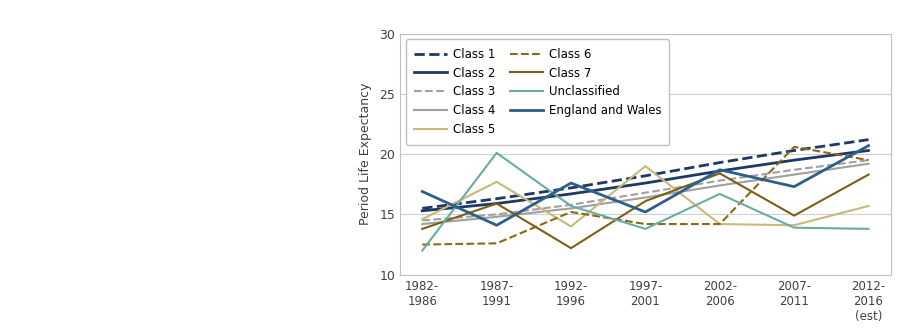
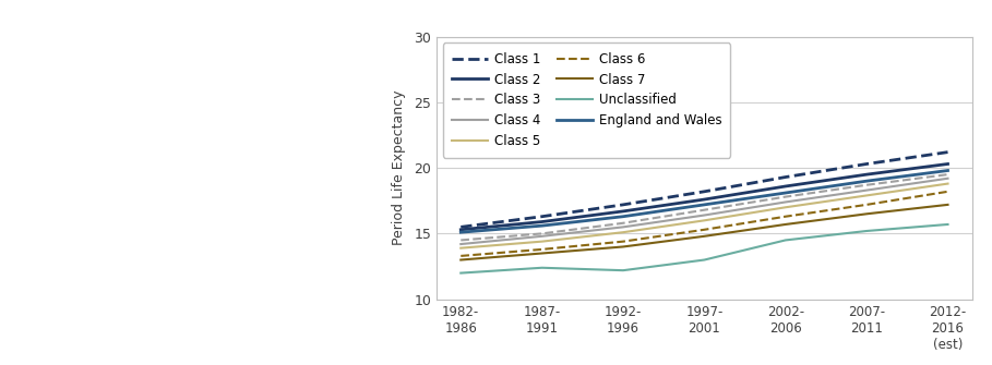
Class 5/1982- 1986: 14.6 -> 13.9
Class 6/1982- 1986: 12.5 -> 13.3
Class 7/1982- 1986: 13.8 -> 13.0
England and Wales/1982- 1986: 16.9 -> 15.1
Class 5/1987- 1991: 17.7 -> 14.4
Class 6/1987- 1991: 12.6 -> 13.8
Class 7/1987- 1991: 15.9 -> 13.5
Unclassified/1987- 1991: 20.1 -> 12.4
England and Wales/1987- 1991: 14.1 -> 15.6
Class 5/1992- 1996: 14.0 -> 15.1
Class 6/1992- 1996: 15.2 -> 14.4
Class 7/1992- 1996: 12.2 -> 14.0
Unclassified/1992- 1996: 15.7 -> 12.2
England and Wales/1992- 1996: 17.6 -> 16.3
Class 5/1997- 2001: 19.0 -> 16.0
Class 6/1997- 2001: 14.2 -> 15.3
Class 7/1997- 2001: 16.1 -> 14.8
Unclassified/1997- 2001: 13.8 -> 13.0
England and Wales/1997- 2001: 15.2 -> 17.2
Class 5/2002- 2006: 14.2 -> 17.0
Class 6/2002- 2006: 14.2 -> 16.3
Class 7/2002- 2006: 18.4 -> 15.7
Unclassified/2002- 2006: 16.7 -> 14.5
England and Wales/2002- 2006: 18.7 -> 18.1
Class 5/2007- 2011: 14.1 -> 17.9
Class 6/2007- 2011: 20.6 -> 17.2
Class 7/2007- 2011: 14.9 -> 16.5
Unclassified/2007- 2011: 13.9 -> 15.2
England and Wales/2007- 2011: 17.3 -> 19.0
Class 5/2012- 2016 (est): 15.7 -> 18.8
Class 6/2012- 2016 (est): 19.5 -> 18.2
Class 7/2012- 2016 (est): 18.3 -> 17.2
Unclassified/2012- 2016 (est): 13.8 -> 15.7
England and Wales/2012- 2016 (est): 20.7 -> 19.8
